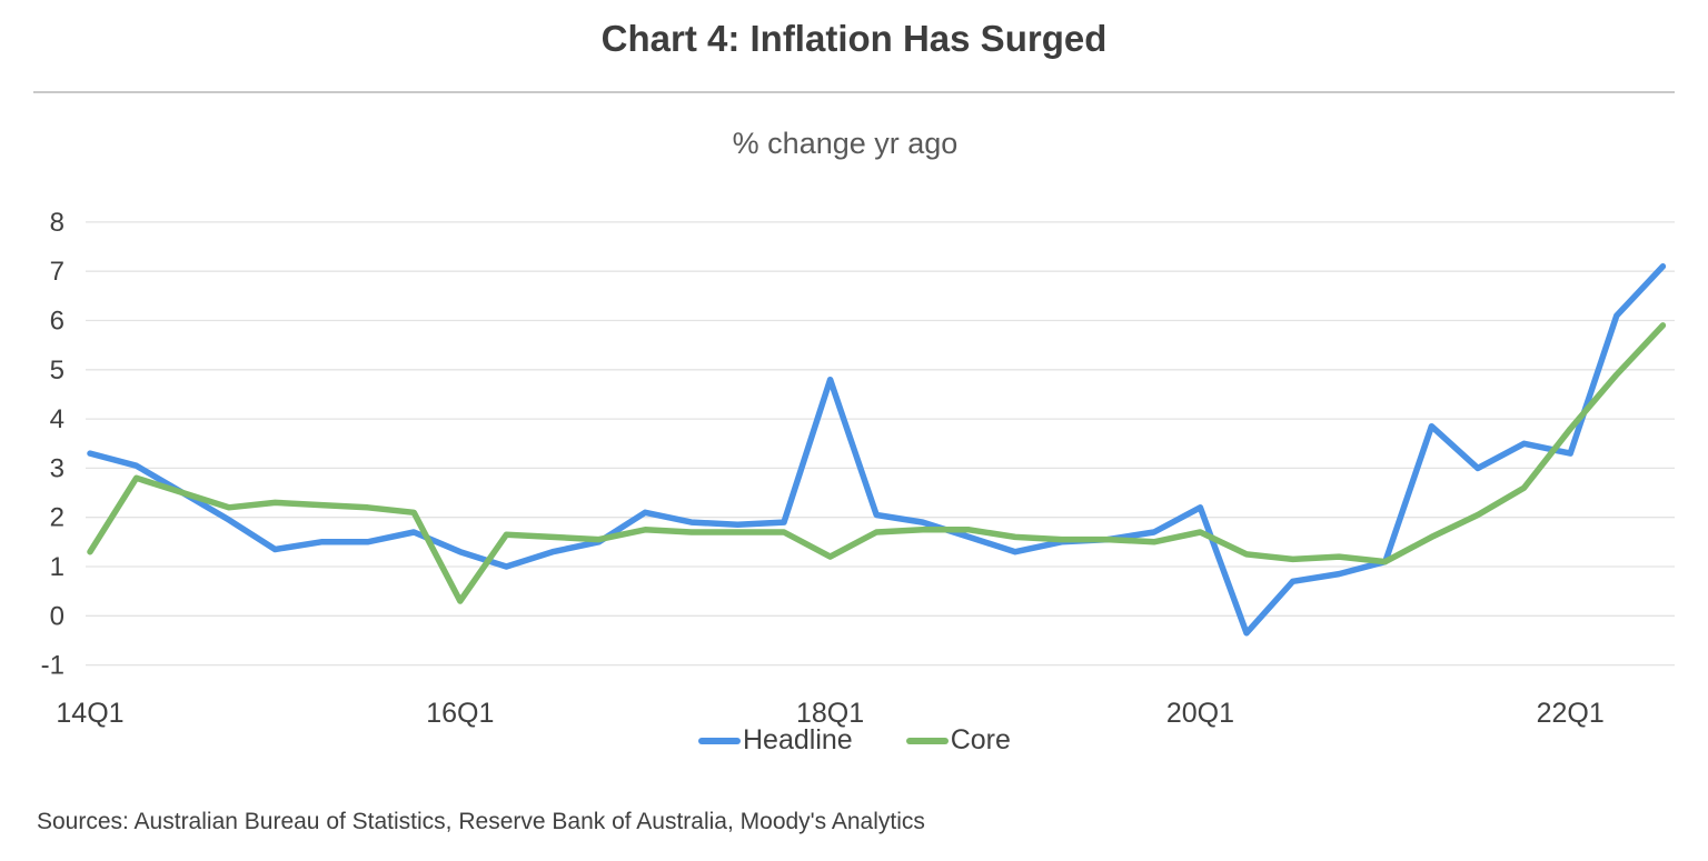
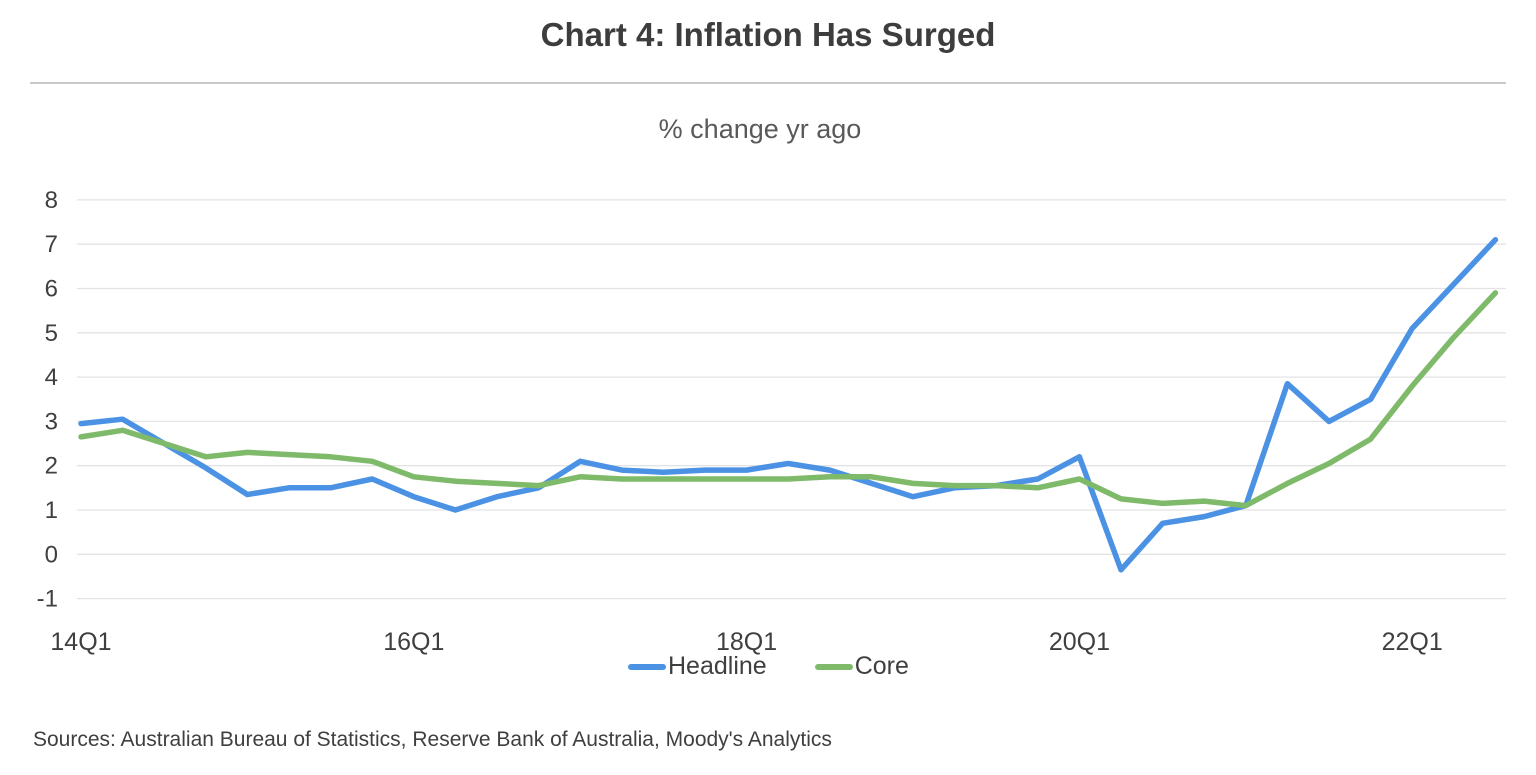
Headline/14Q1: 3.3 -> 3.0
Core/14Q1: 1.3 -> 2.6
Core/16Q1: 0.3 -> 1.8
Headline/18Q1: 4.8 -> 1.9
Core/18Q1: 1.2 -> 1.7
Headline/22Q1: 3.3 -> 5.1
